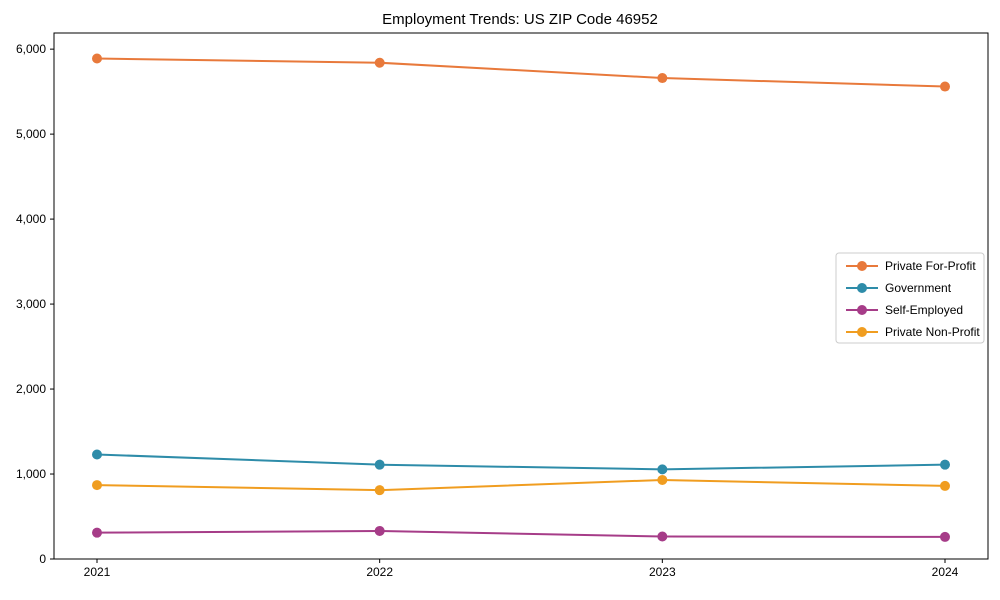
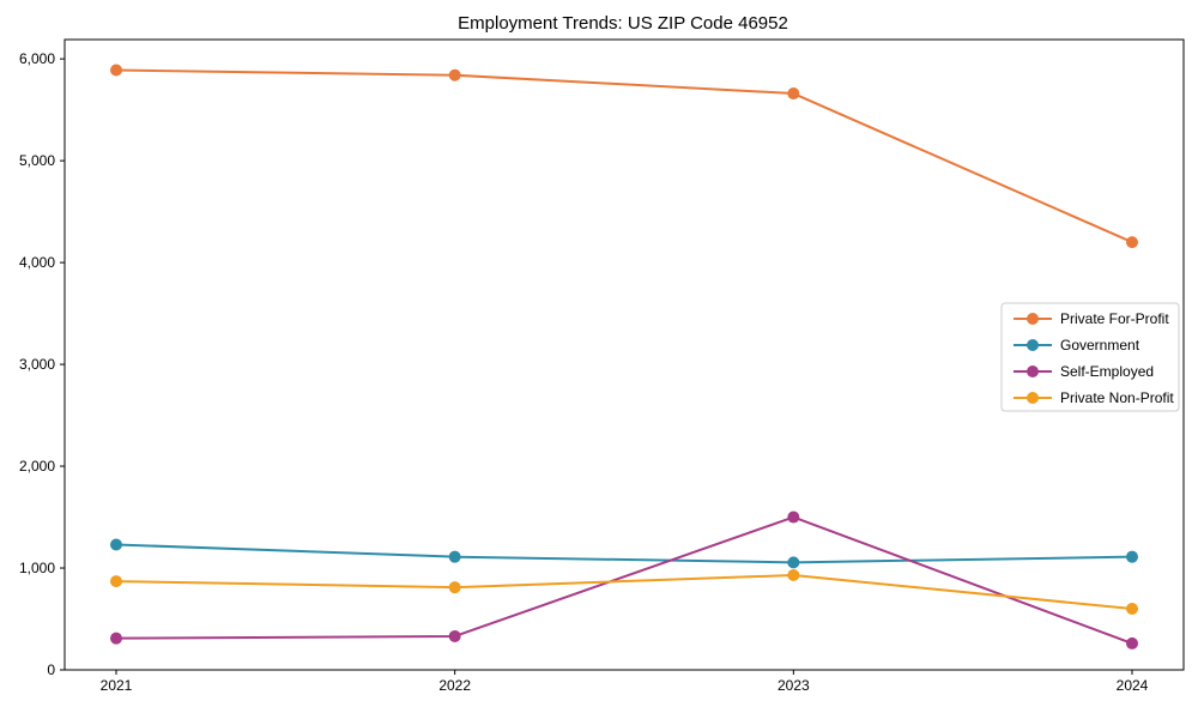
Self-Employed/2023: 300 -> 1500
Private For-Profit/2024: 5600 -> 4200
Private Non-Profit/2024: 900 -> 600
